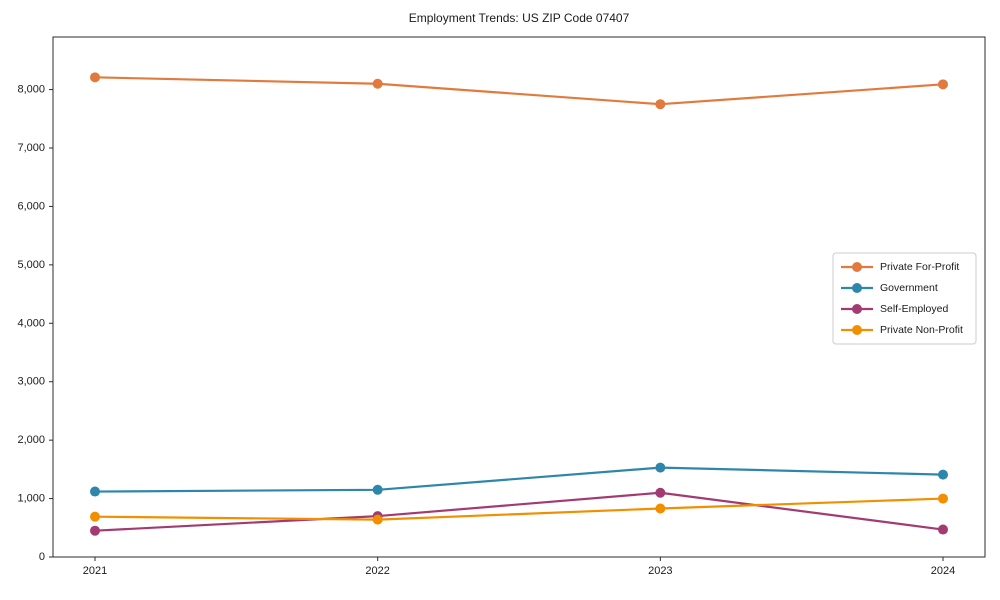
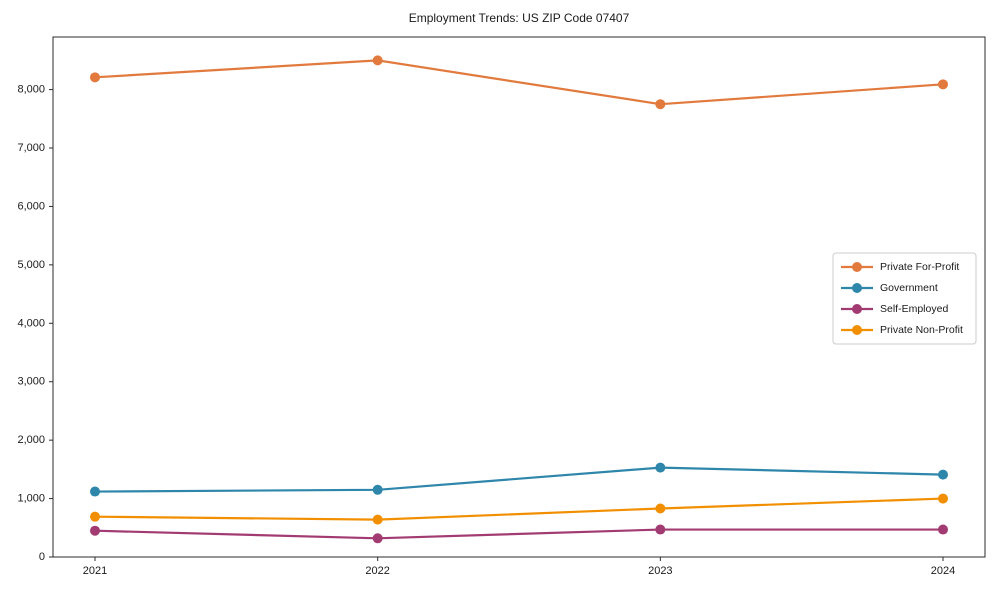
Private For-Profit/2022: 8100 -> 8500
Self-Employed/2022: 700 -> 300
Self-Employed/2023: 1100 -> 500
